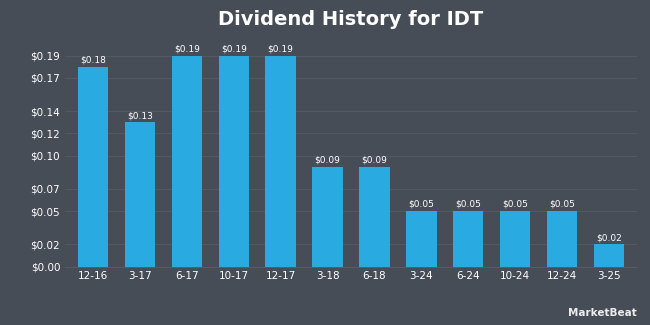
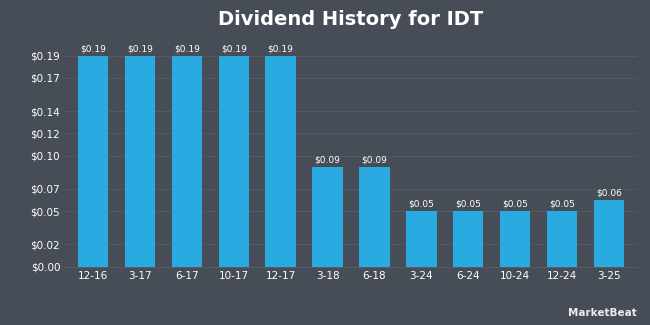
12-16: $0.18 -> $0.19
3-17: $0.13 -> $0.19
3-25: $0.02 -> $0.06
